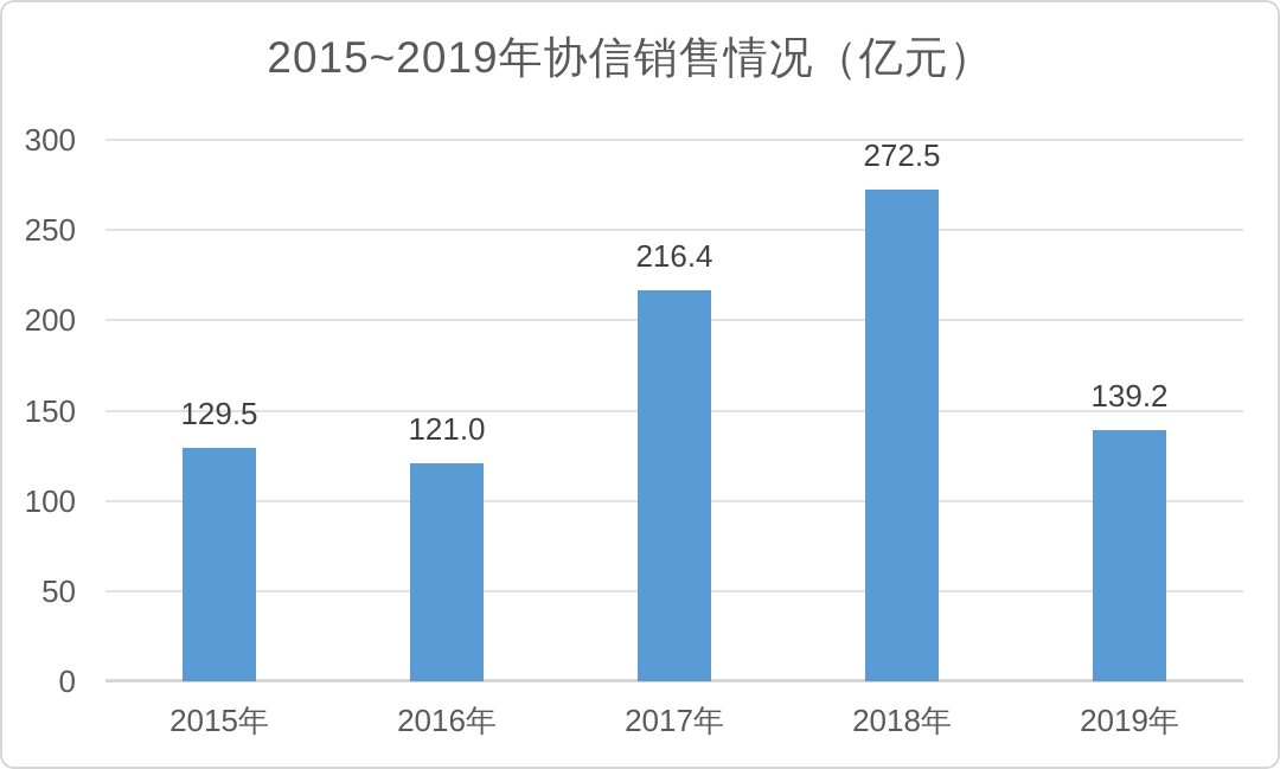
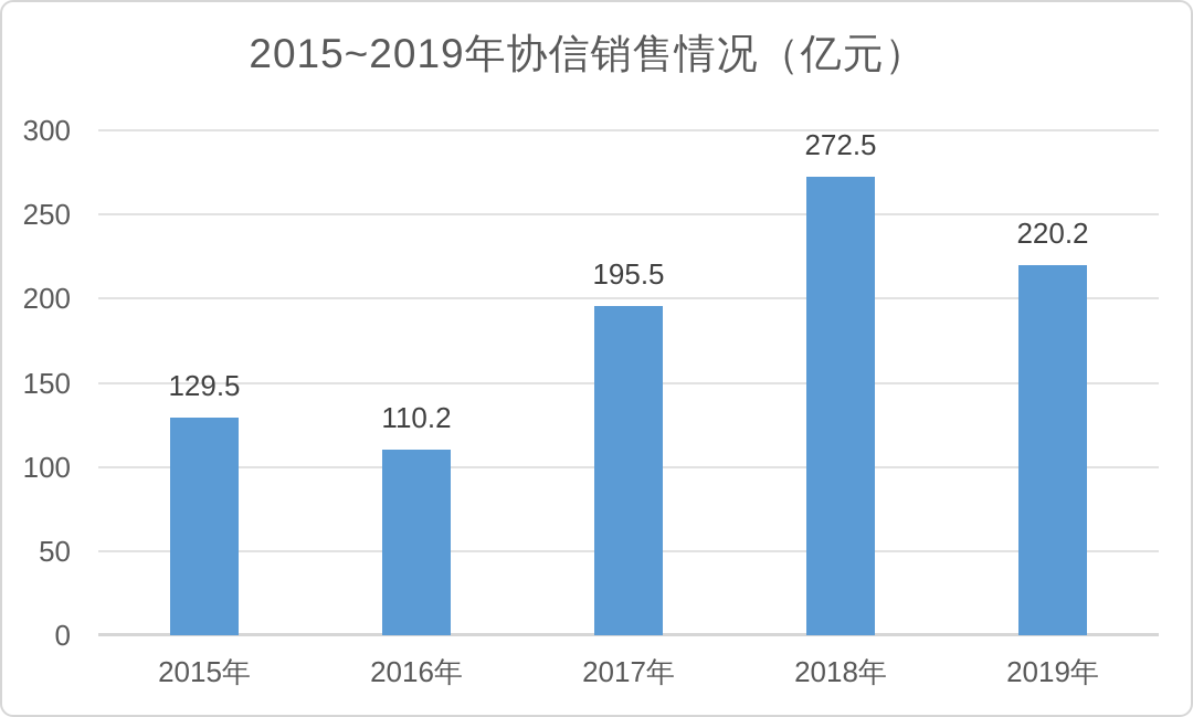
2016年: 121.0 -> 110.2
2017年: 216.4 -> 195.5
2019年: 139.2 -> 220.2
